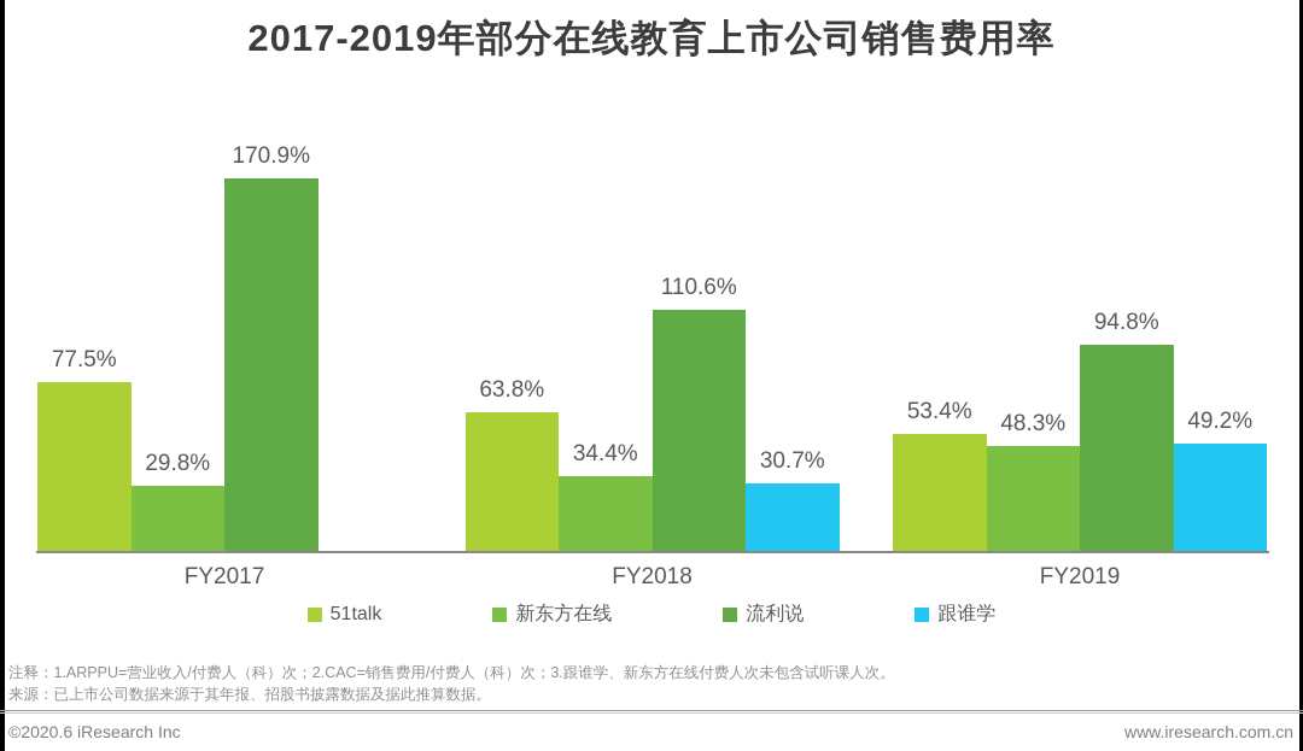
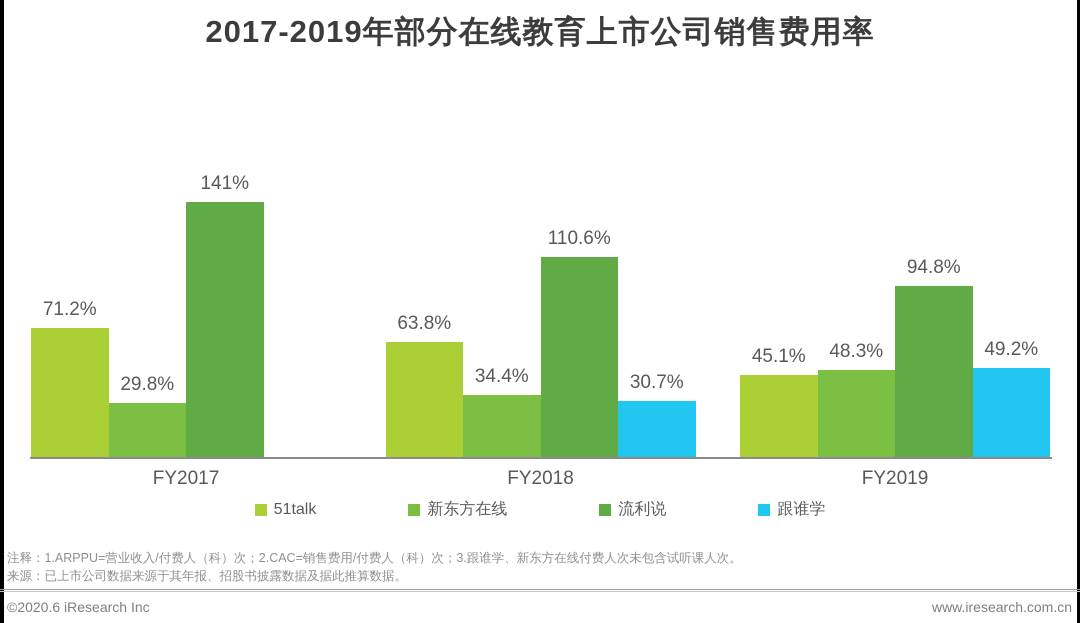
51talk/FY2017: 77.5% -> 71.2%
流利说/FY2017: 170.9% -> 141%
51talk/FY2019: 53.4% -> 45.1%
